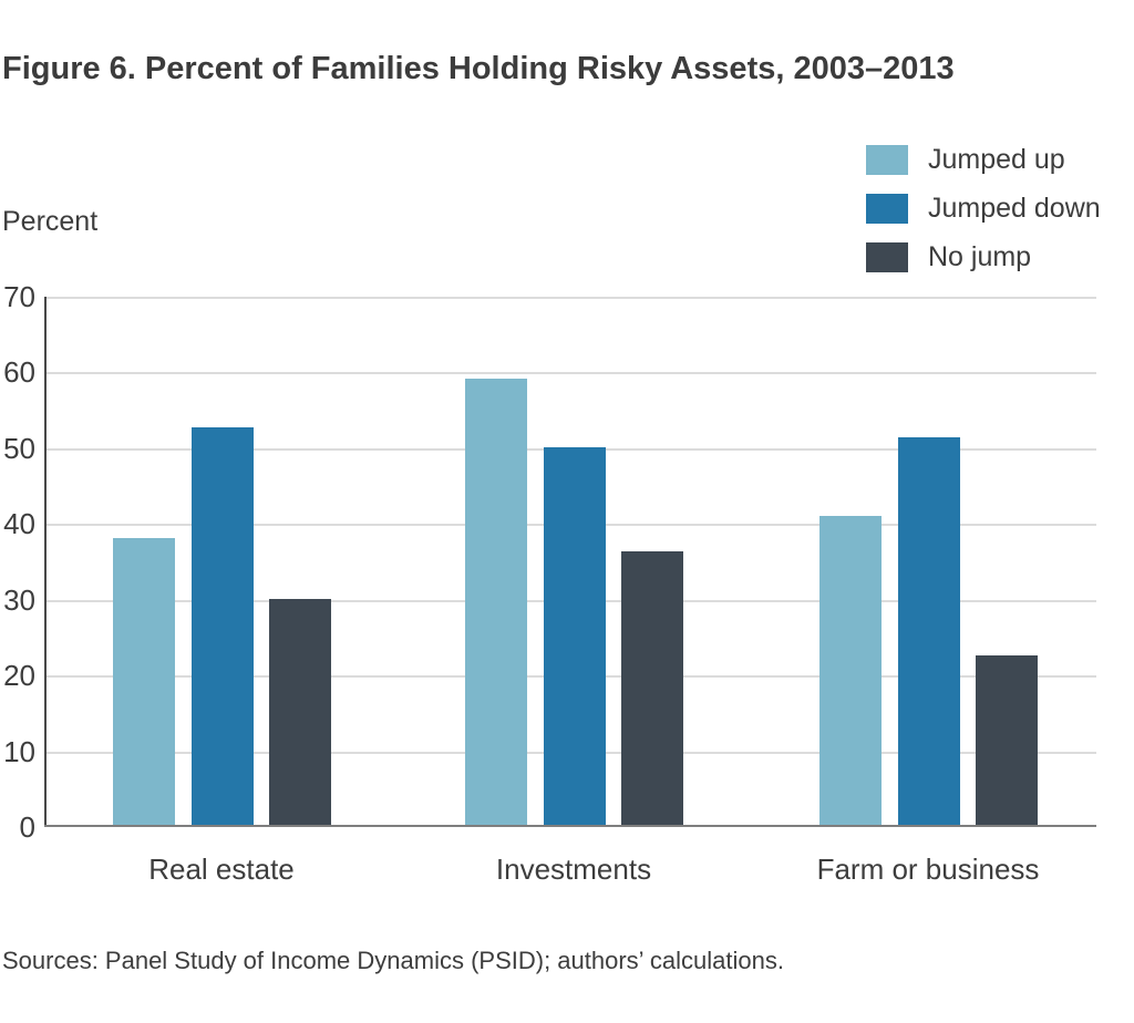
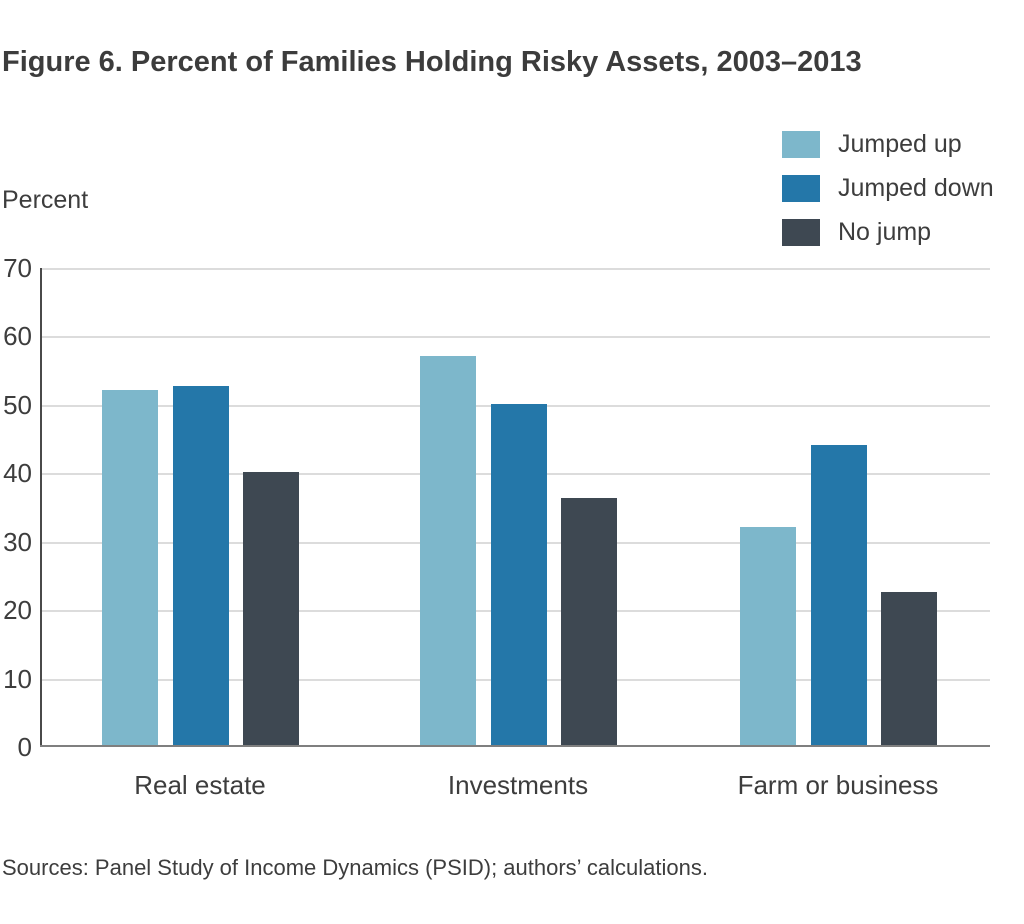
Jumped up/Real estate: 38 -> 52
No jump/Real estate: 30 -> 40
Jumped up/Investments: 59 -> 57
Jumped up/Farm or business: 41 -> 32
Jumped down/Farm or business: 51 -> 44
